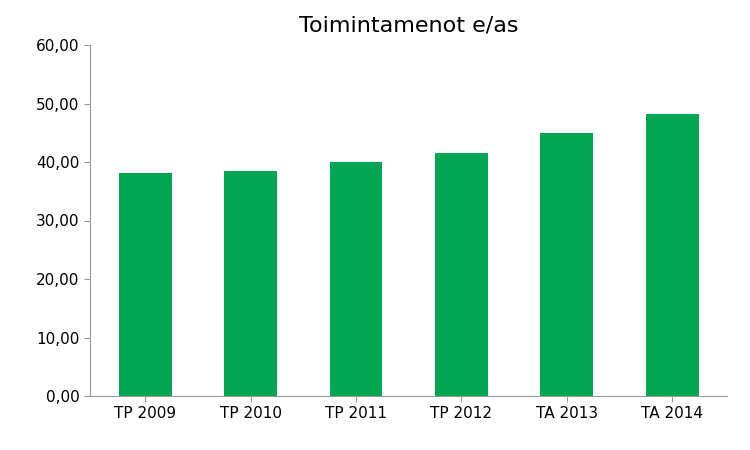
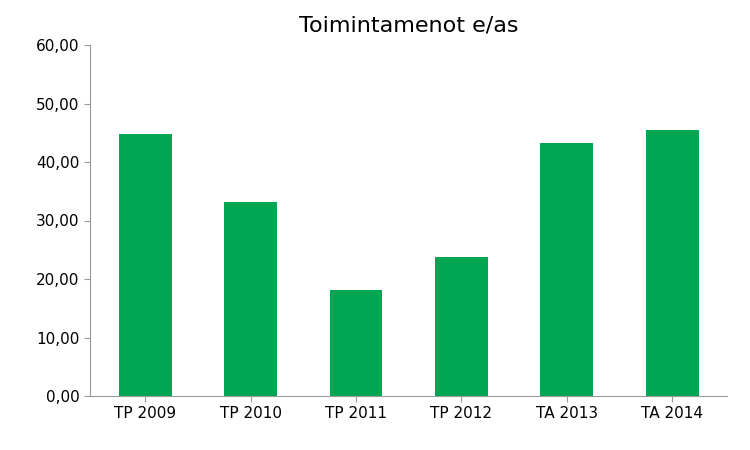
TP 2009: 38,2 -> 44,8
TP 2010: 38,4 -> 33,2
TP 2011: 40,0 -> 18,2
TP 2012: 41,5 -> 23,8
TA 2013: 45,0 -> 43,2
TA 2014: 48,2 -> 45,4
